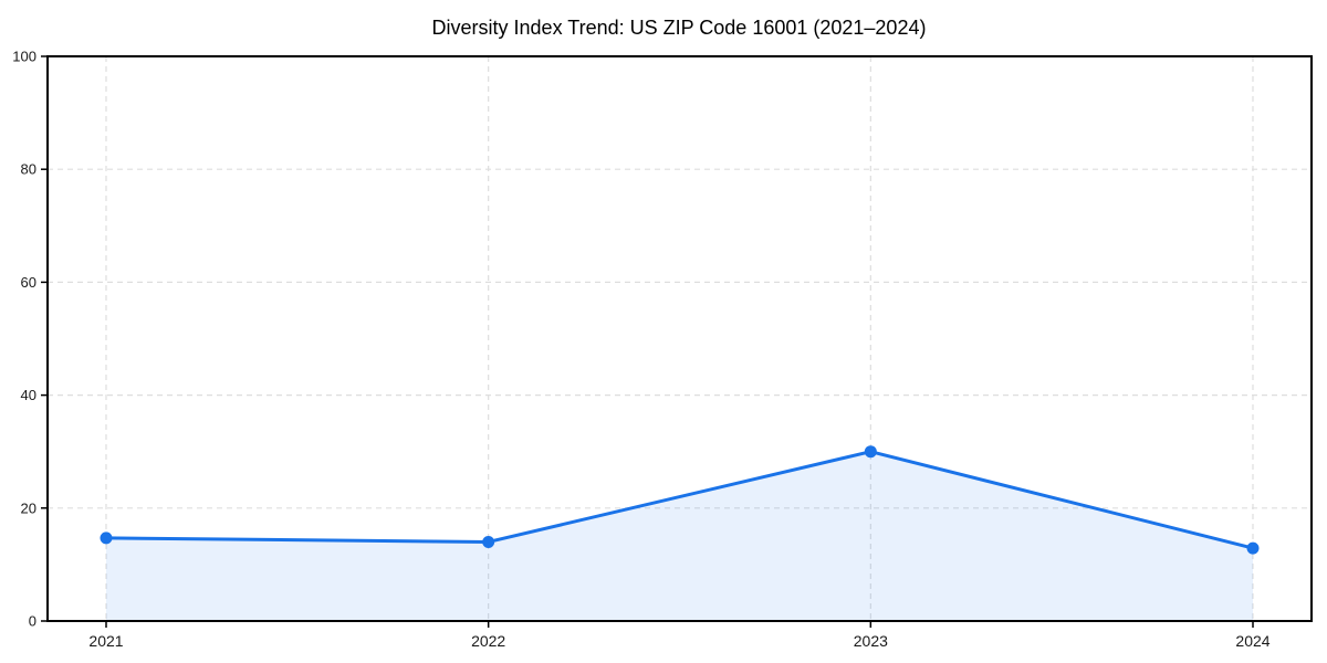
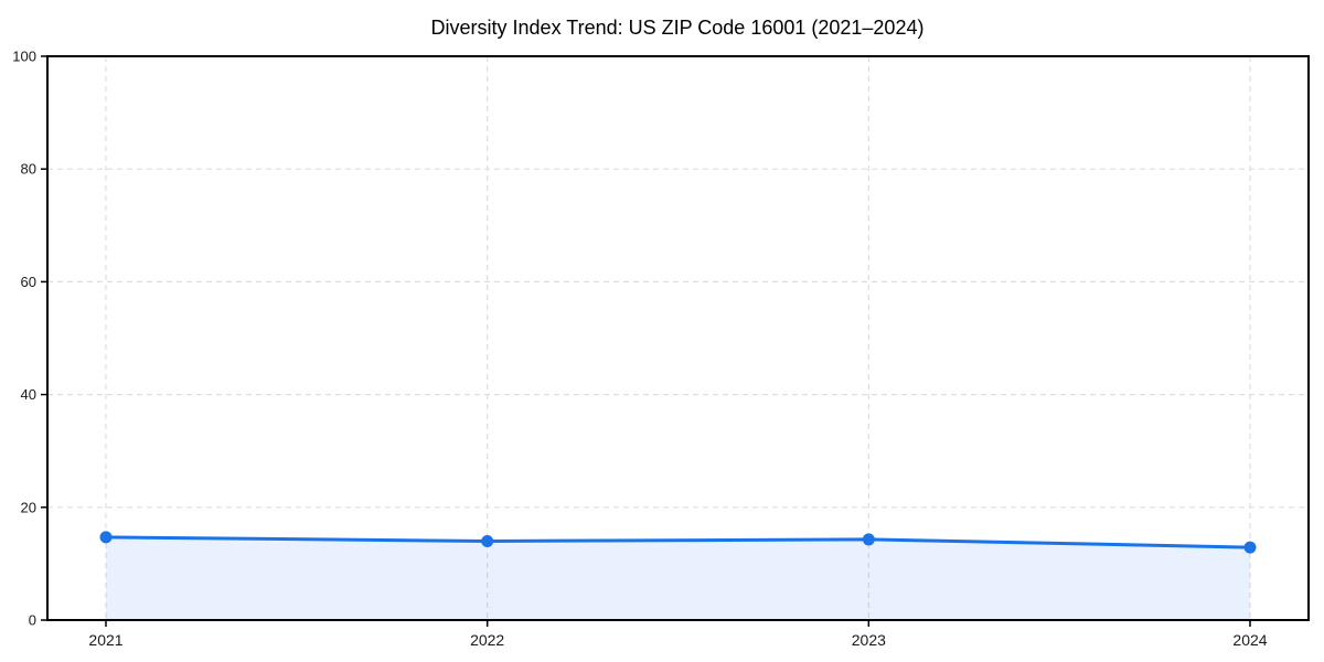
2023: 30 -> 14
